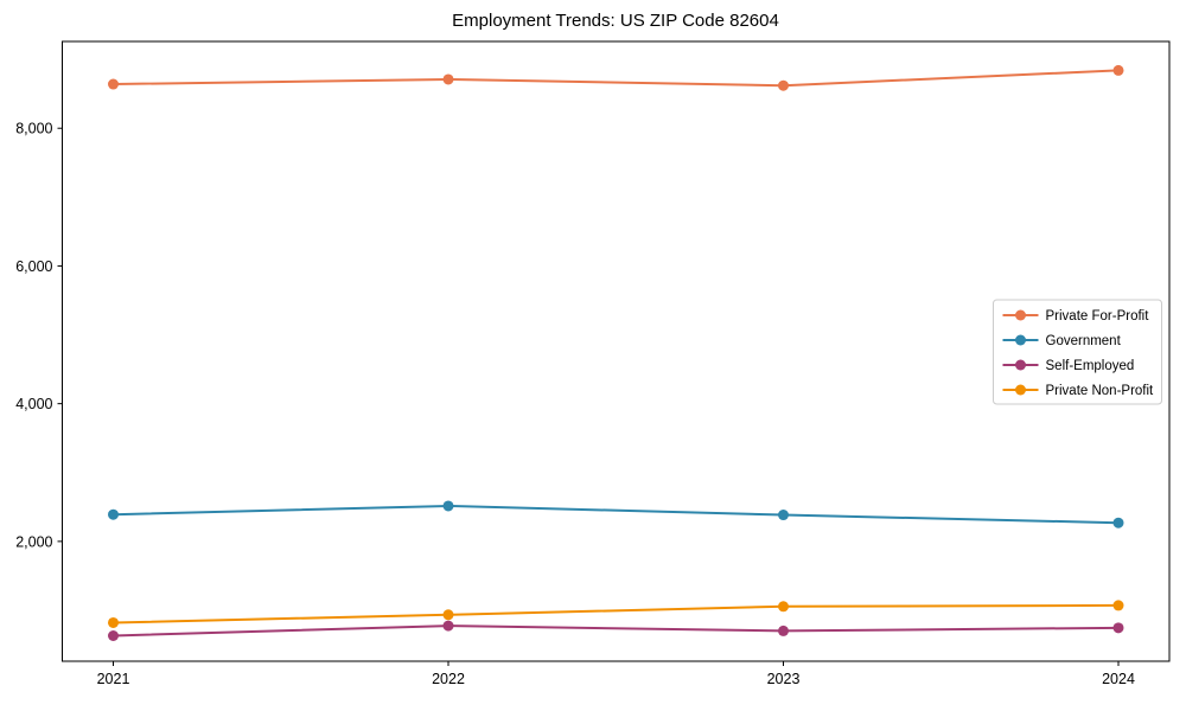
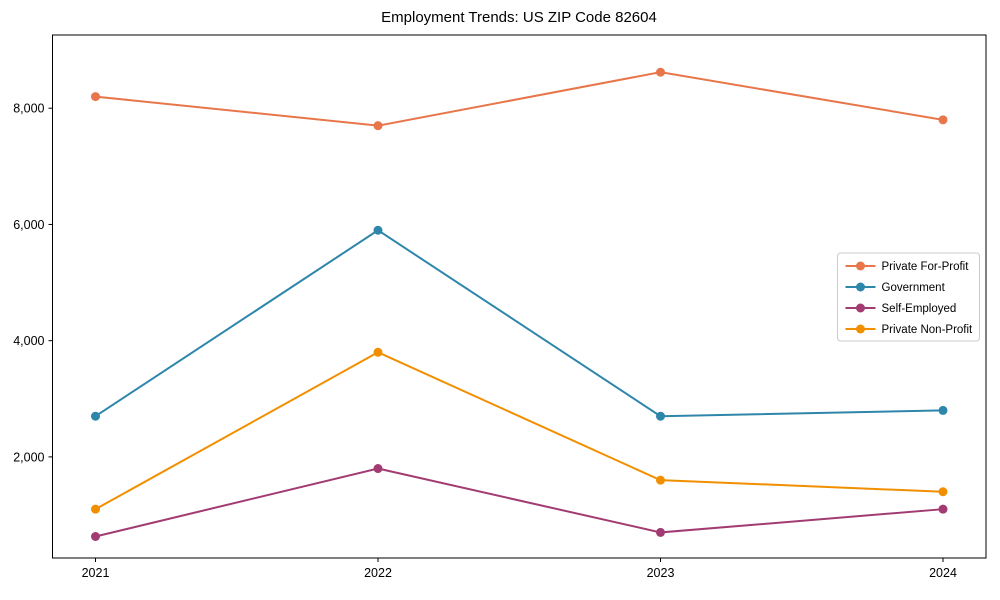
Private For-Profit/2021: 8600 -> 8200
Government/2021: 2400 -> 2700
Private Non-Profit/2021: 800 -> 1100
Private For-Profit/2022: 8700 -> 7700
Government/2022: 2500 -> 5900
Self-Employed/2022: 800 -> 1800
Private Non-Profit/2022: 900 -> 3800
Government/2023: 2400 -> 2700
Private Non-Profit/2023: 1100 -> 1600
Private For-Profit/2024: 8800 -> 7800
Government/2024: 2300 -> 2800
Self-Employed/2024: 700 -> 1100
Private Non-Profit/2024: 1100 -> 1400
